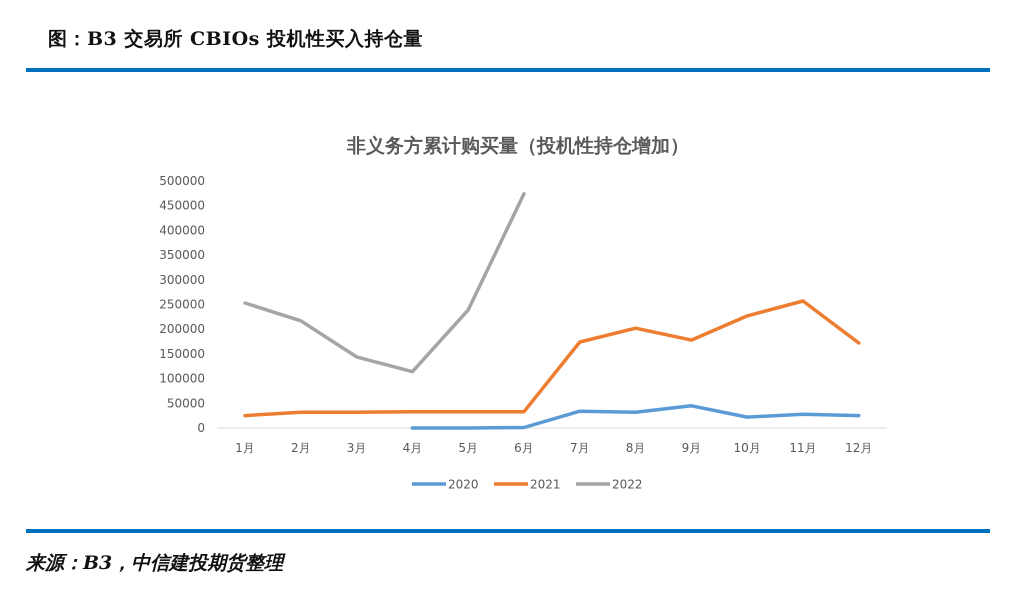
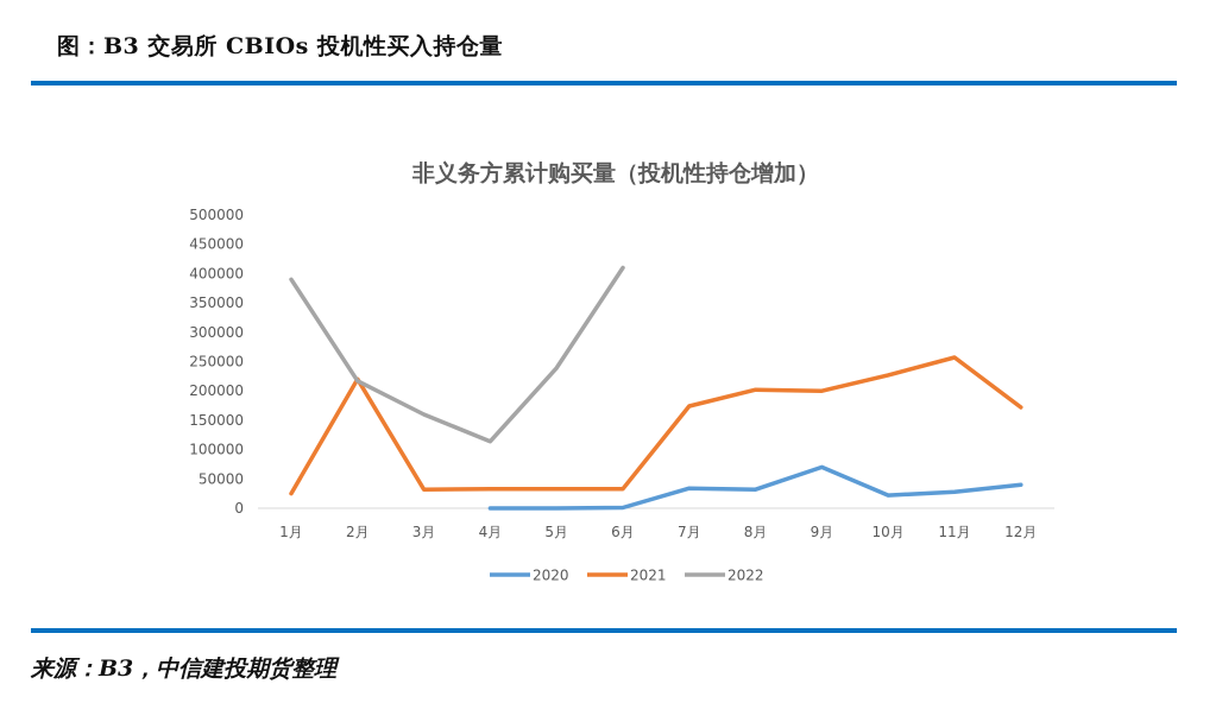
2022/1月: 250000 -> 390000
2021/2月: 30000 -> 220000
2022/3月: 140000 -> 160000
2022/6月: 470000 -> 410000
2020/9月: 40000 -> 70000
2021/9月: 180000 -> 200000
2020/12月: 20000 -> 40000
